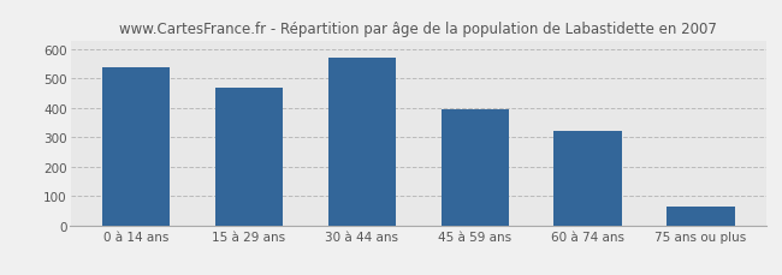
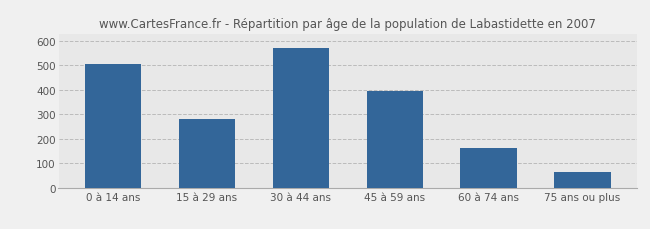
0 à 14 ans: 540 -> 505
15 à 29 ans: 470 -> 280
60 à 74 ans: 320 -> 160
